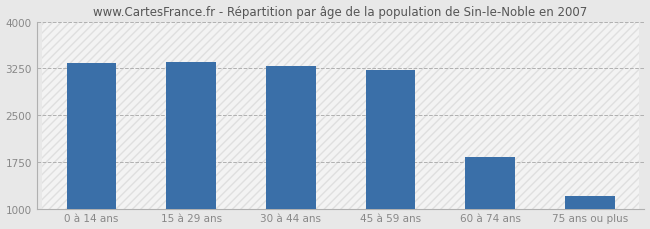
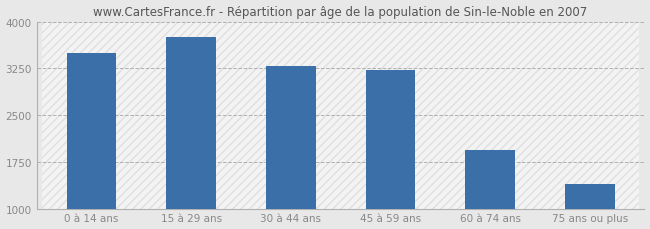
0 à 14 ans: 3340 -> 3500
15 à 29 ans: 3360 -> 3760
60 à 74 ans: 1830 -> 1940
75 ans ou plus: 1220 -> 1400
